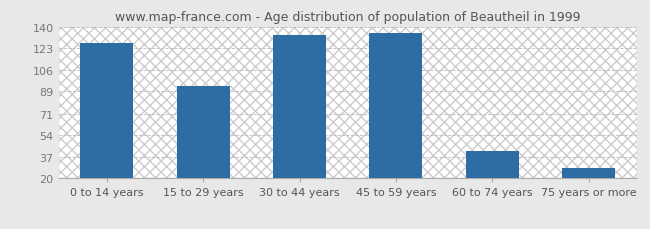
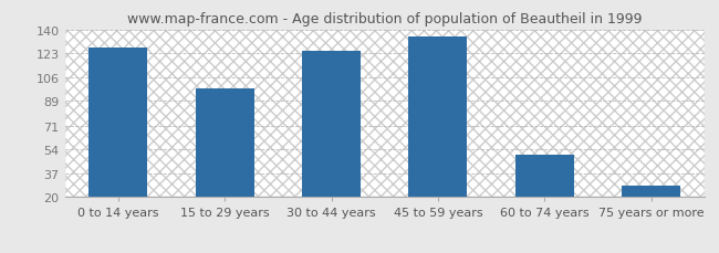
15 to 29 years: 93 -> 98
30 to 44 years: 133 -> 125
60 to 74 years: 42 -> 50
